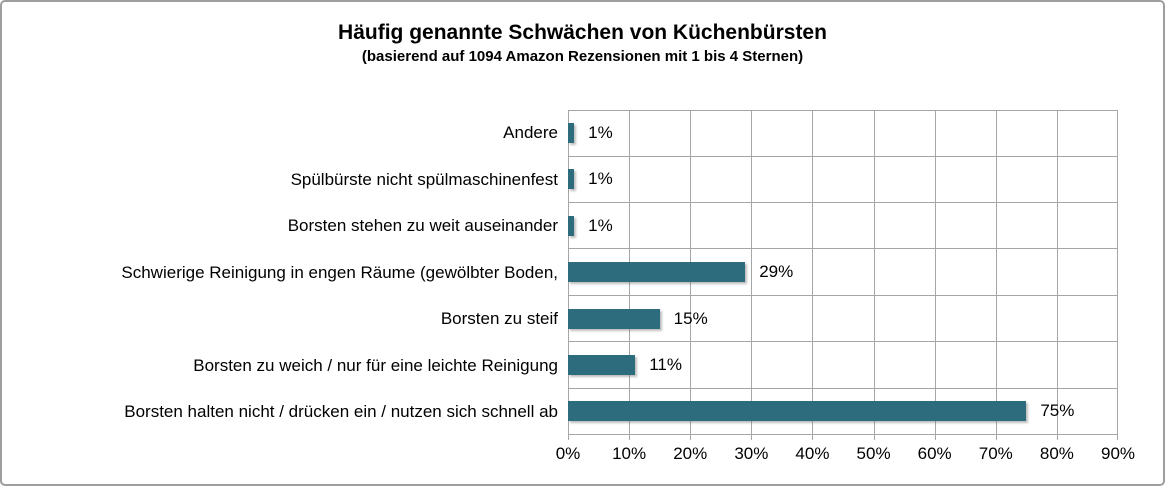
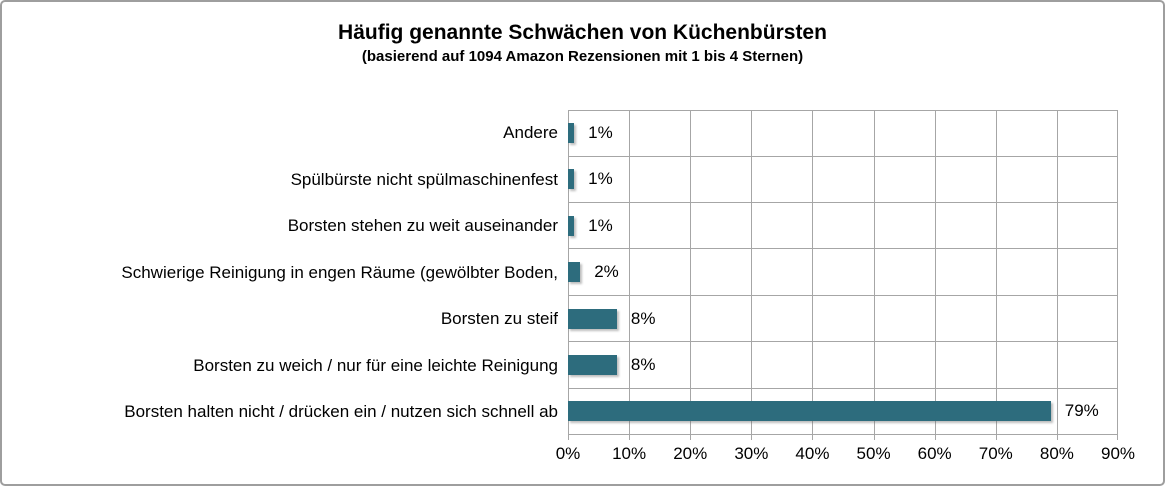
Schwierige Reinigung in engen Räume (gewölbter Boden,: 29% -> 2%
Borsten zu steif: 15% -> 8%
Borsten zu weich / nur für eine leichte Reinigung: 11% -> 8%
Borsten halten nicht / drücken ein / nutzen sich schnell ab: 75% -> 79%
